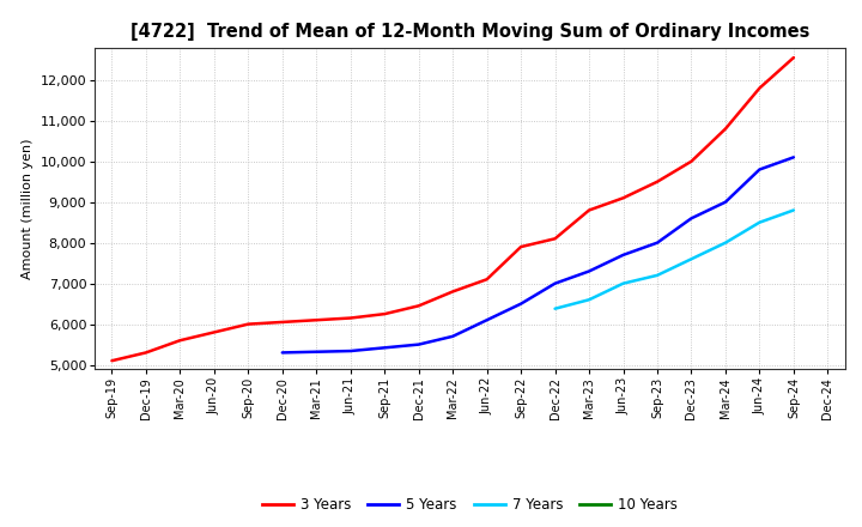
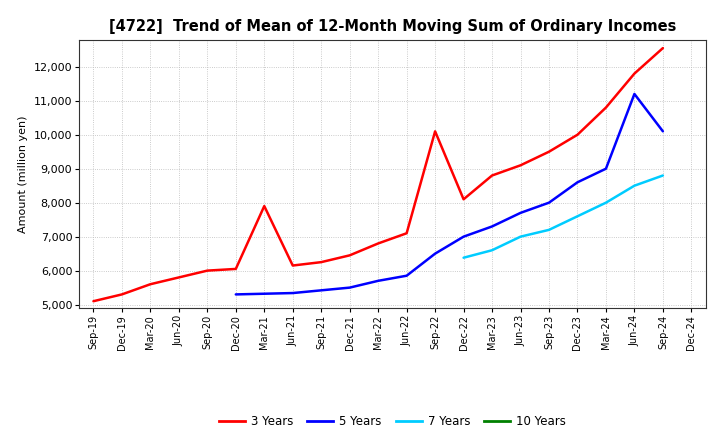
3 Years/Mar-21: 6,100 -> 7,900
5 Years/Jun-22: 6,100 -> 5,850
3 Years/Sep-22: 7,900 -> 10,100
5 Years/Jun-24: 9,800 -> 11,200
